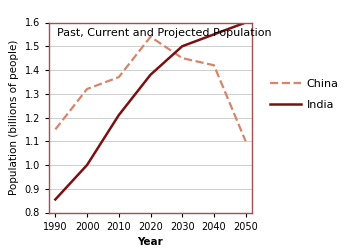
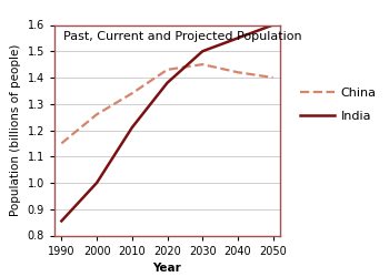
China/2000: 1.32 -> 1.26
China/2010: 1.37 -> 1.34
China/2020: 1.54 -> 1.43
China/2050: 1.10 -> 1.40
